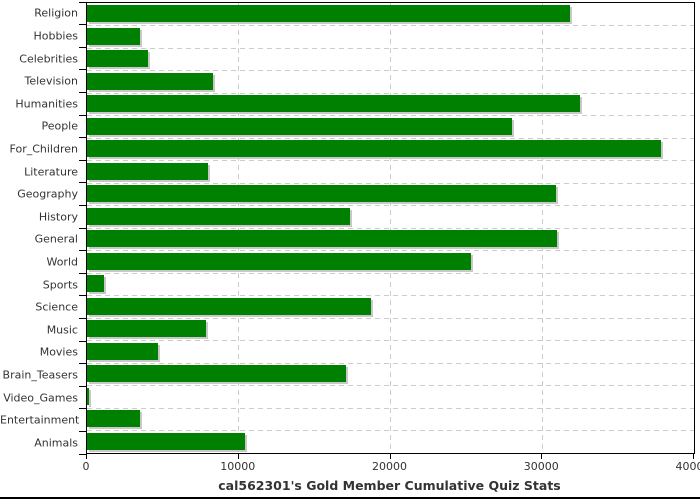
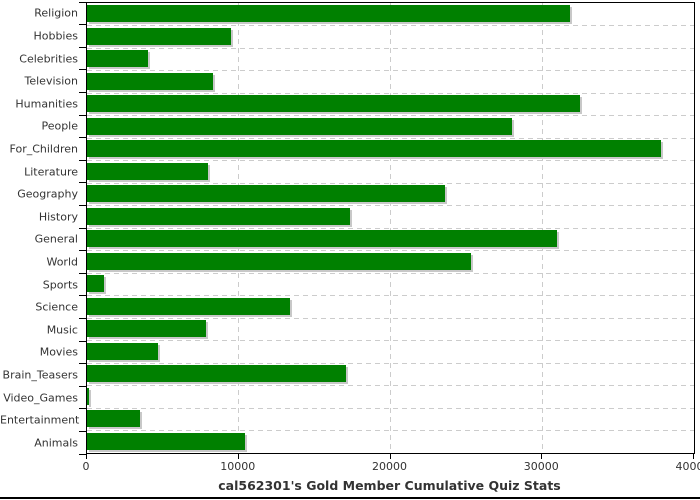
Hobbies: 3500 -> 9500
Geography: 30900 -> 23600
Science: 18700 -> 13400
